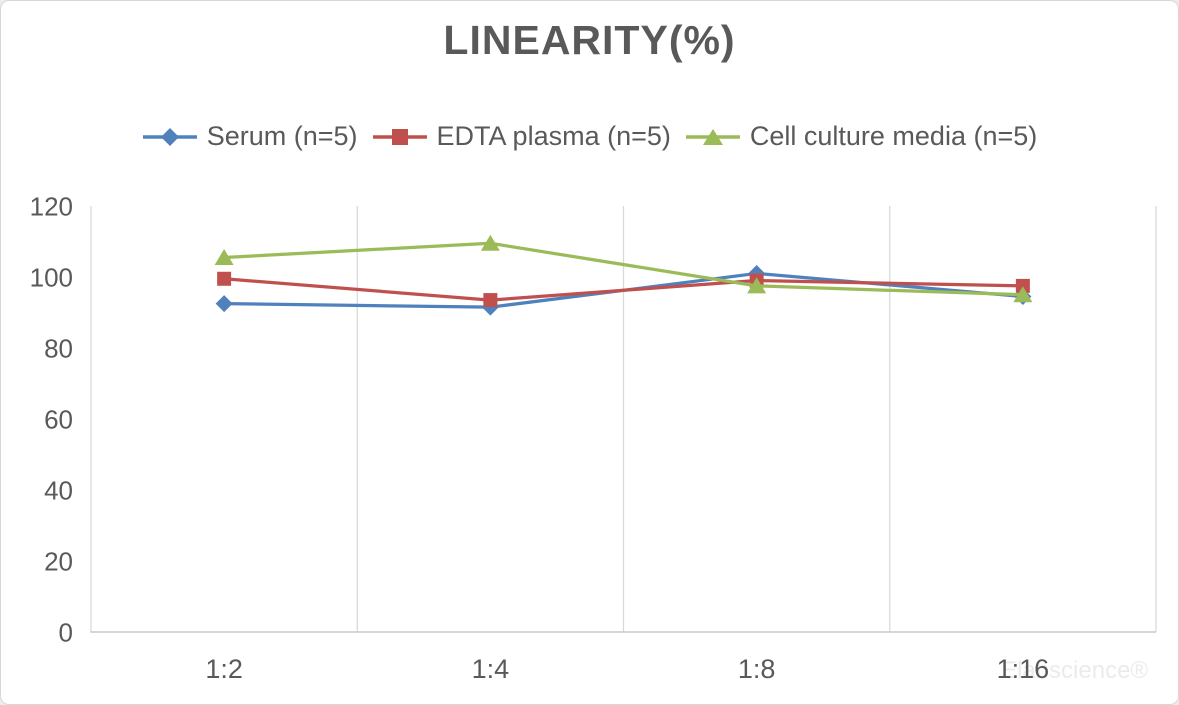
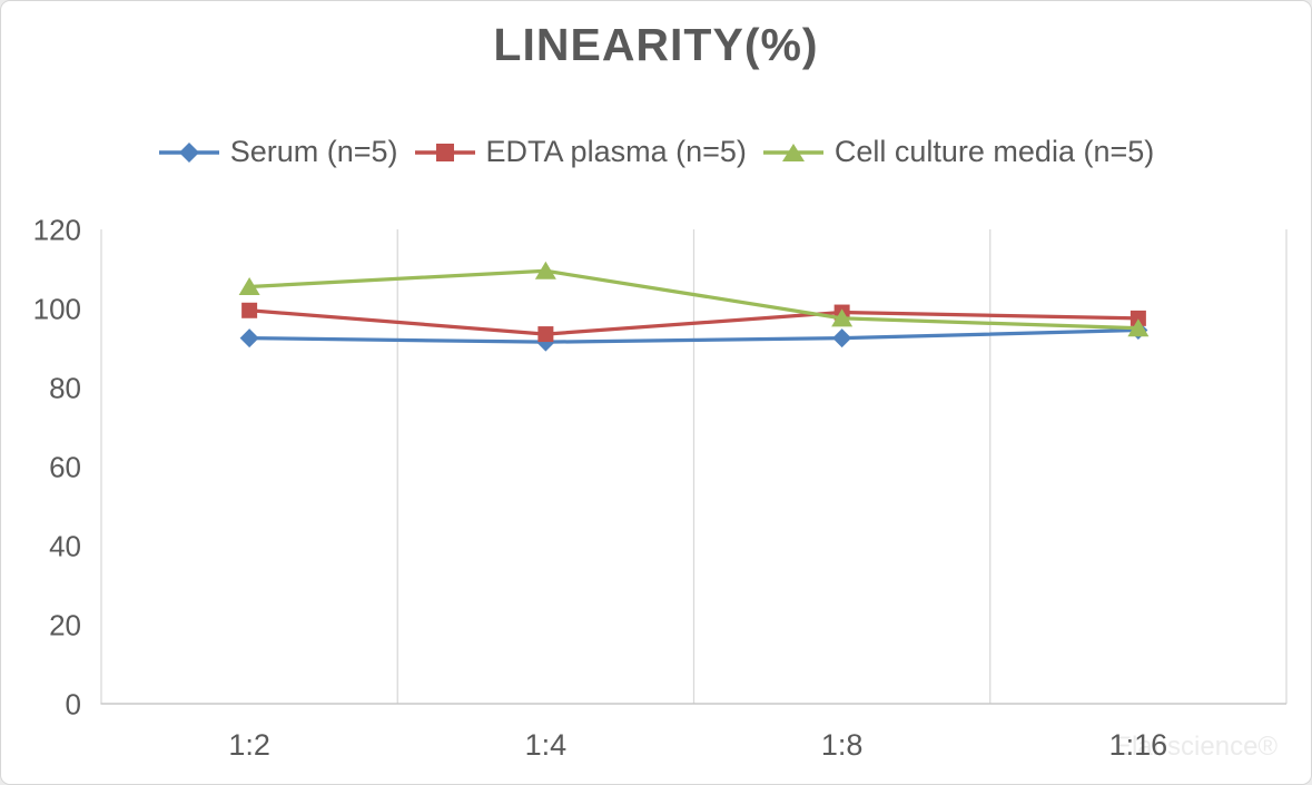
Serum (n=5)/1:8: 101 -> 92
